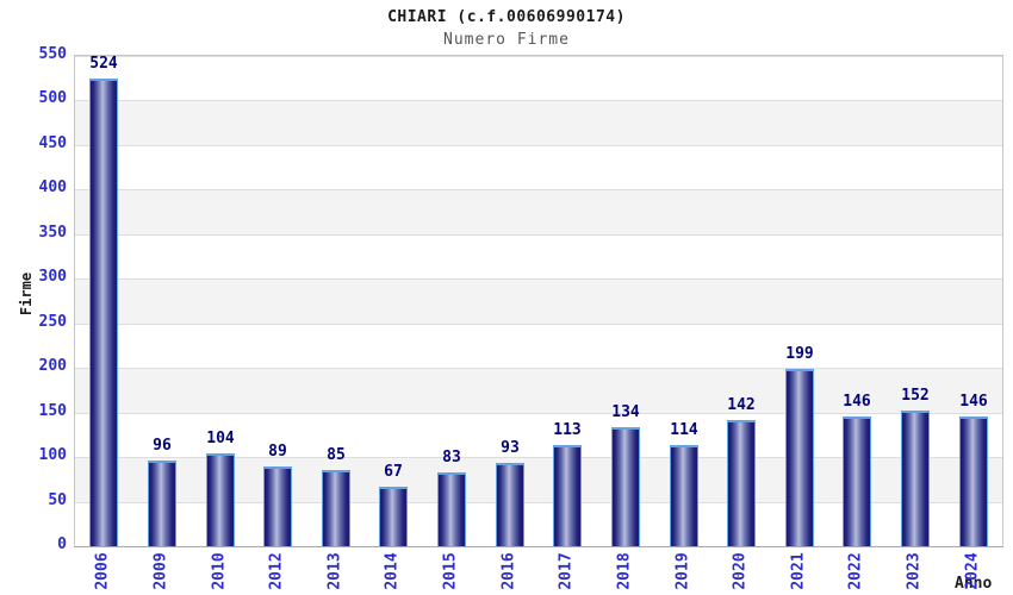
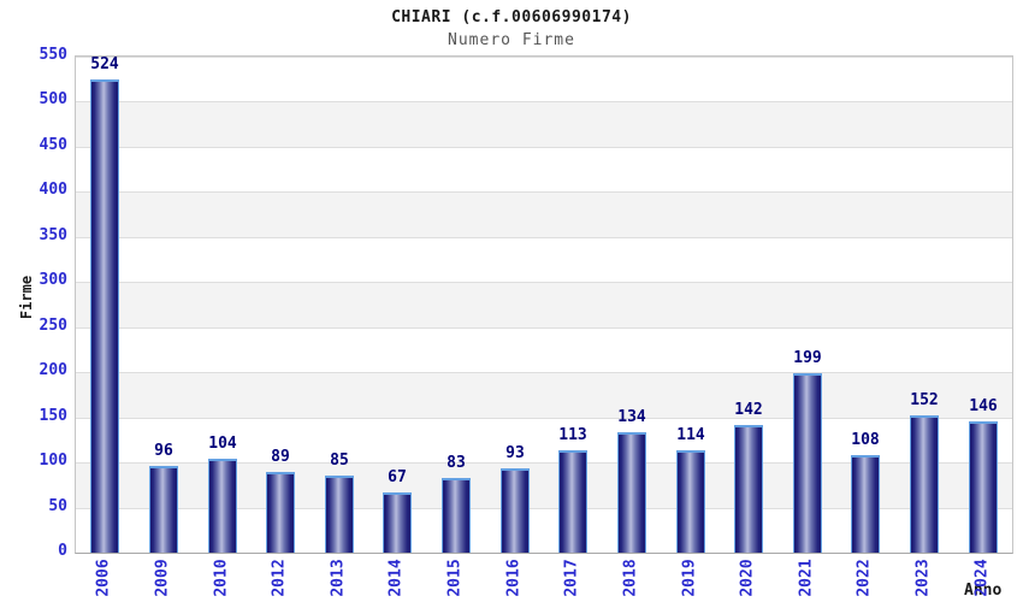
2022: 146 -> 108
